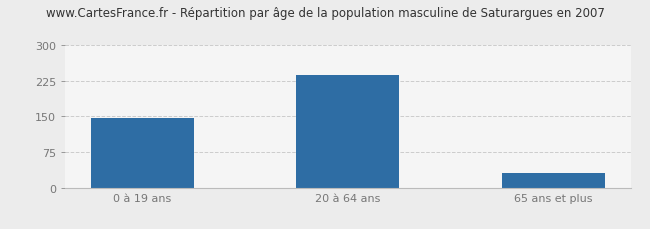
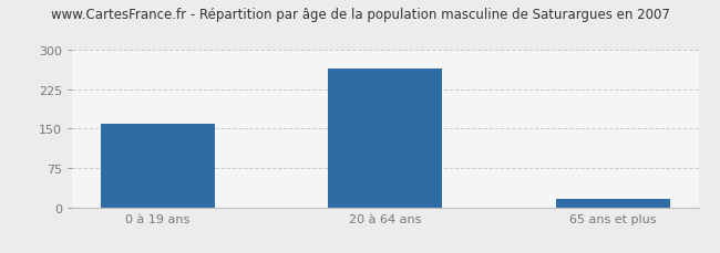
0 à 19 ans: 147 -> 160
20 à 64 ans: 237 -> 265
65 ans et plus: 30 -> 15
